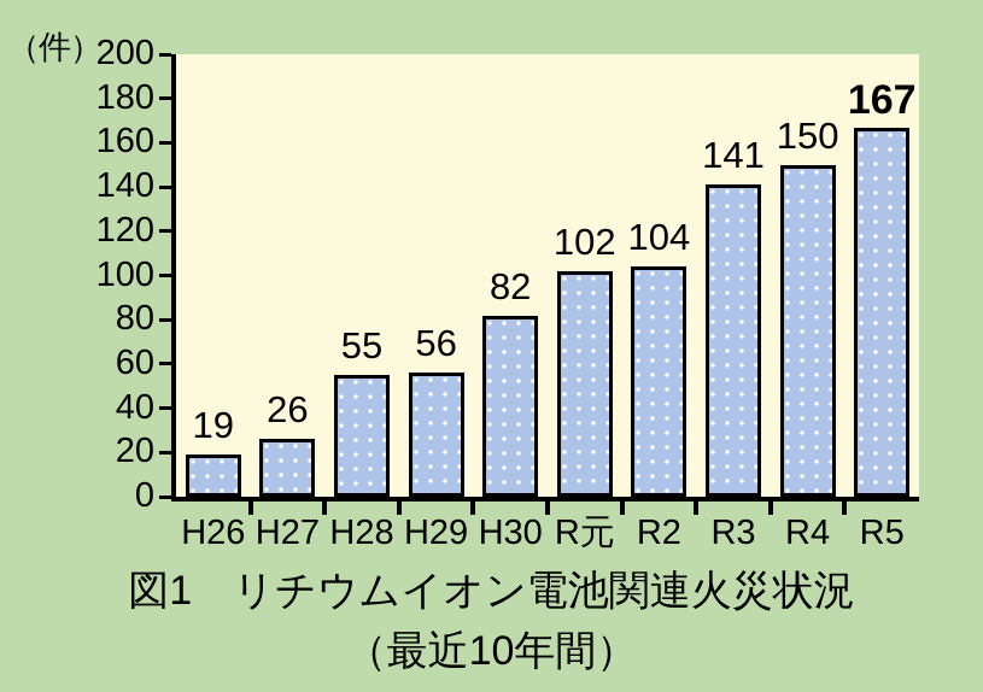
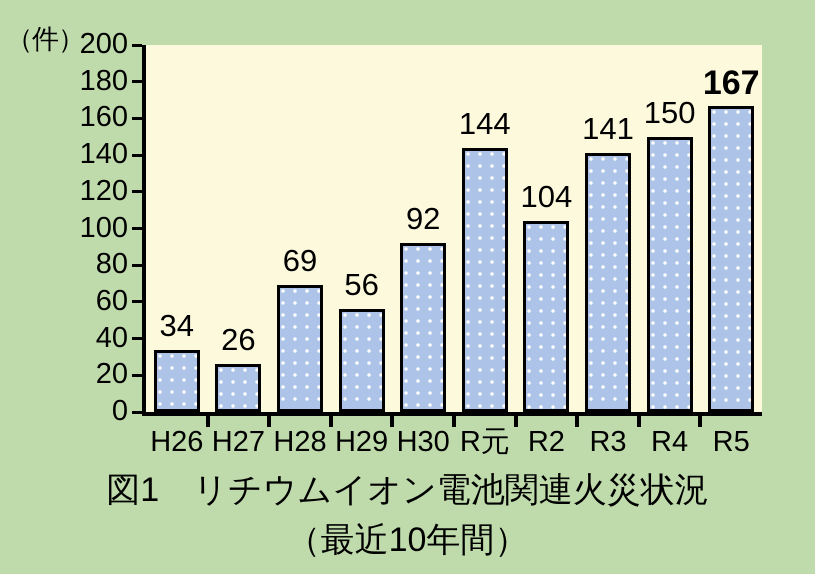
H26: 19 -> 34
H28: 55 -> 69
H30: 82 -> 92
R元: 102 -> 144
